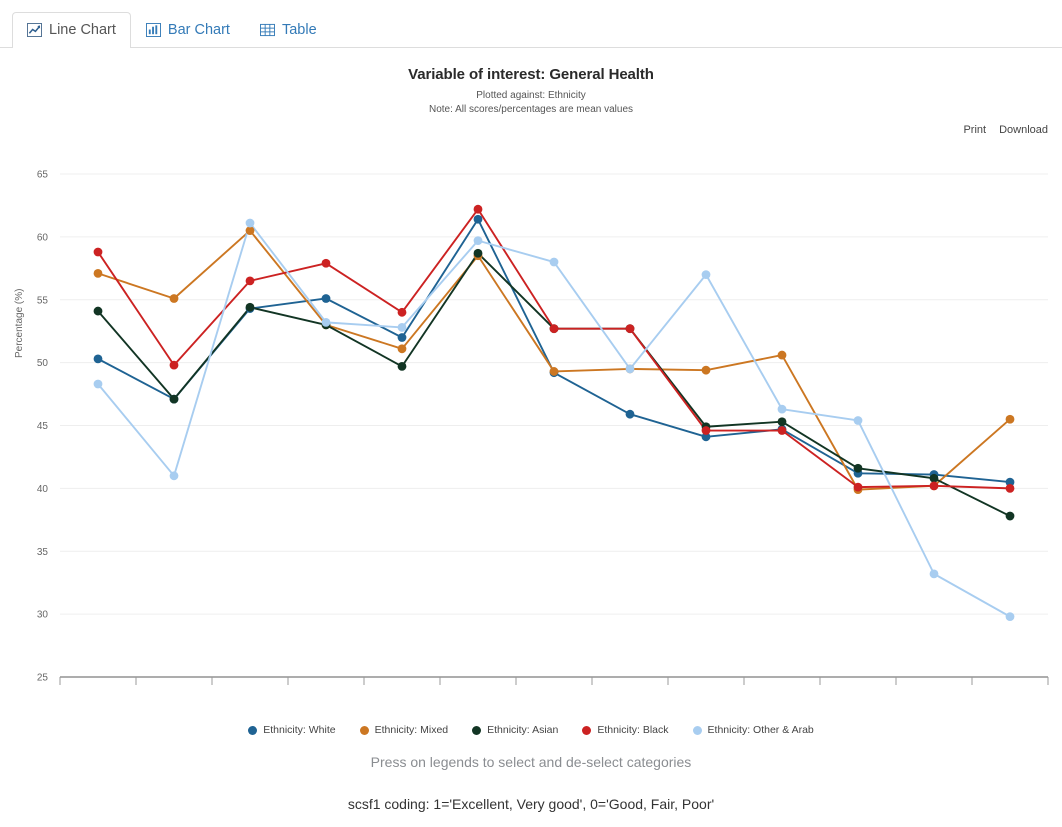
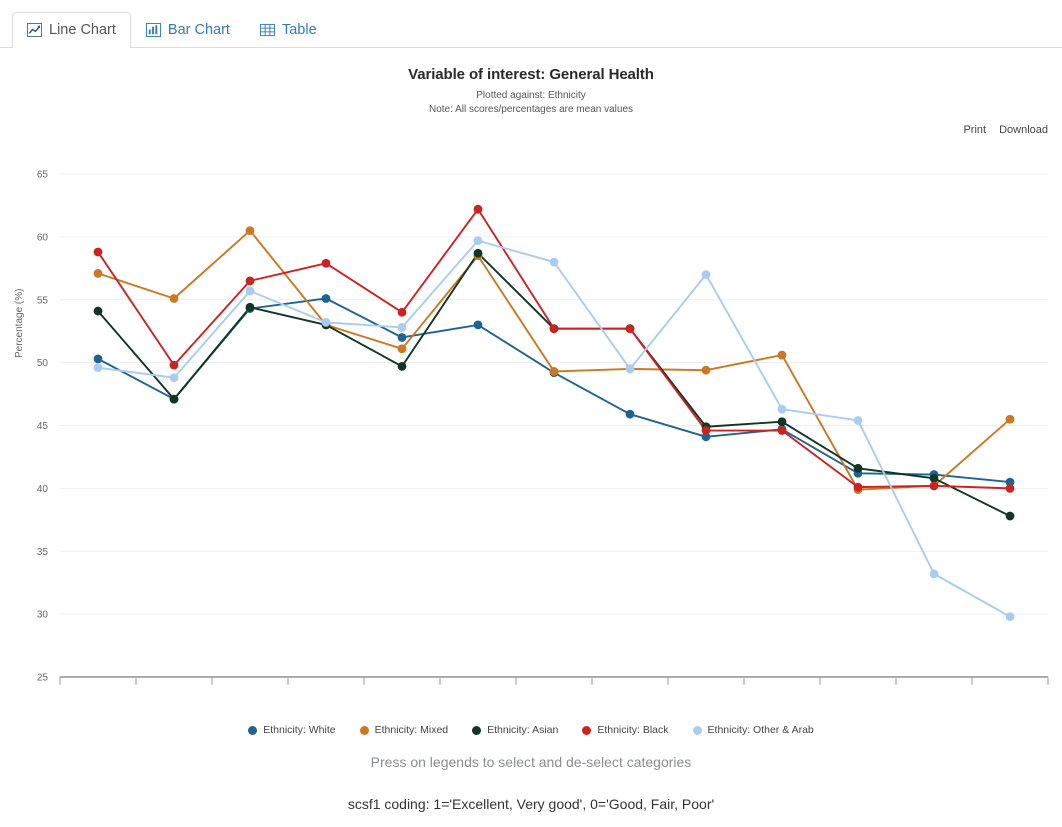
Ethnicity: Other & Arab/Wave 1: 2009-2010: 48.3 -> 49.6
Ethnicity: Other & Arab/Wave 2: 2010-2011: 41.0 -> 48.8
Ethnicity: Other & Arab/Wave 3: 2011-2012: 61.1 -> 55.7
Ethnicity: White/Wave 6: 2014-2015: 61.4 -> 53.0
